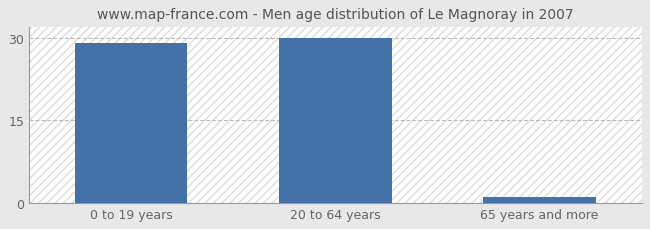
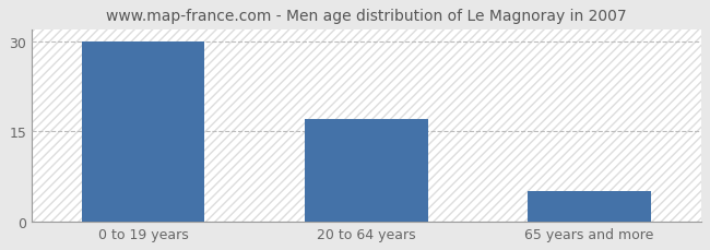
0 to 19 years: 29 -> 30
20 to 64 years: 30 -> 17
65 years and more: 1 -> 5
